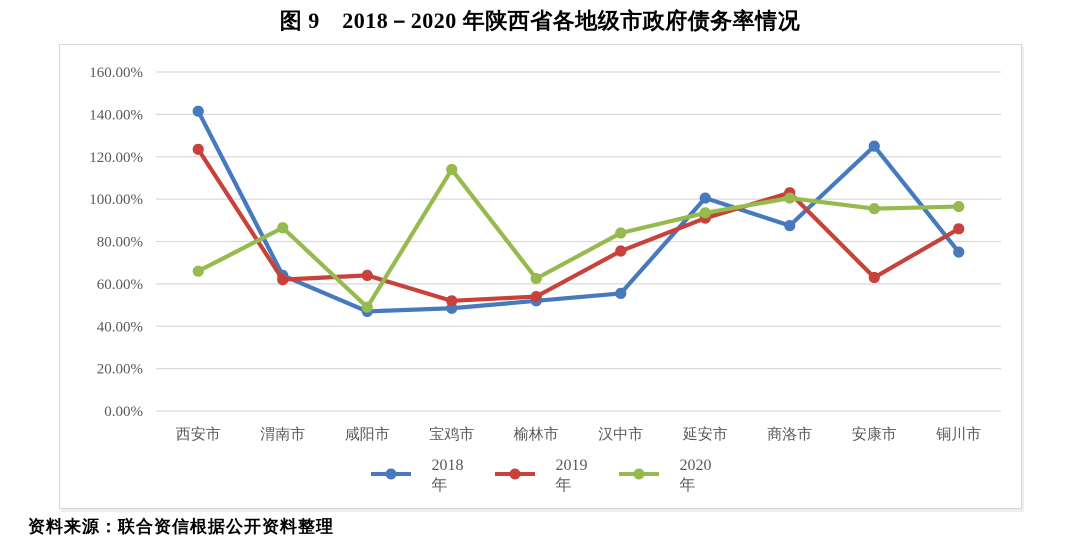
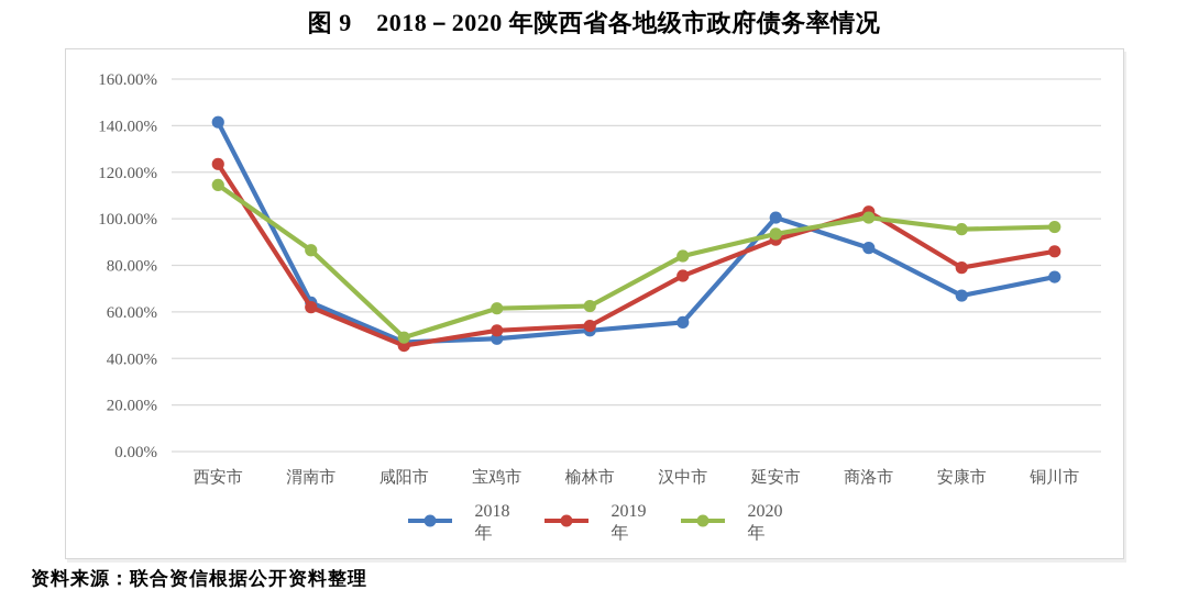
2020年/西安市: 66% -> 114%
2019年/咸阳市: 64% -> 46%
2020年/宝鸡市: 114% -> 62%
2018年/安康市: 125% -> 67%
2019年/安康市: 63% -> 79%
